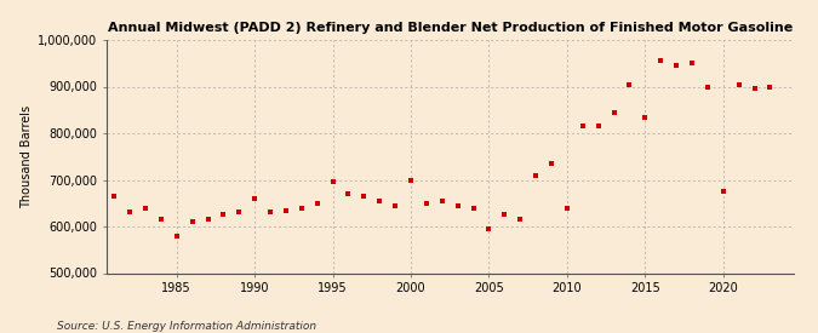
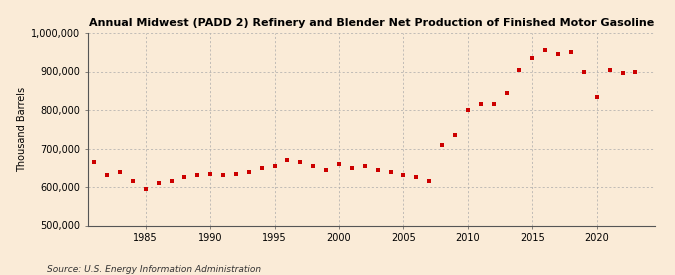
1985: 580,000 -> 595,000
1990: 660,000 -> 635,000
1995: 695,000 -> 655,000
2000: 700,000 -> 660,000
2005: 595,000 -> 630,000
2010: 640,000 -> 800,000
2015: 835,000 -> 935,000
2020: 675,000 -> 835,000
